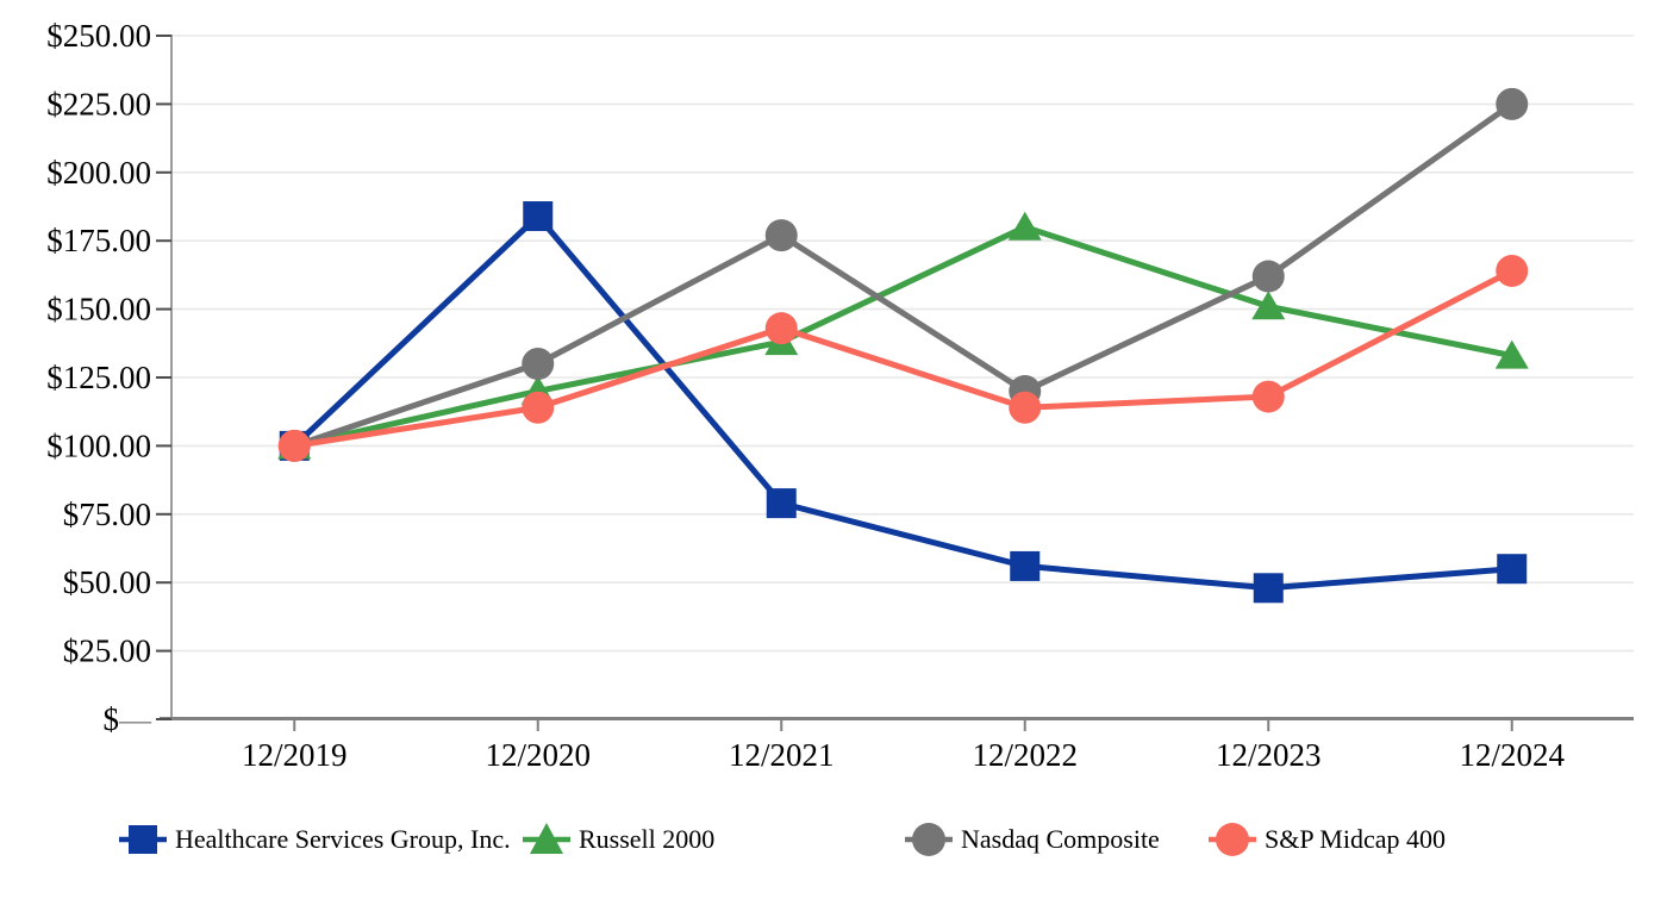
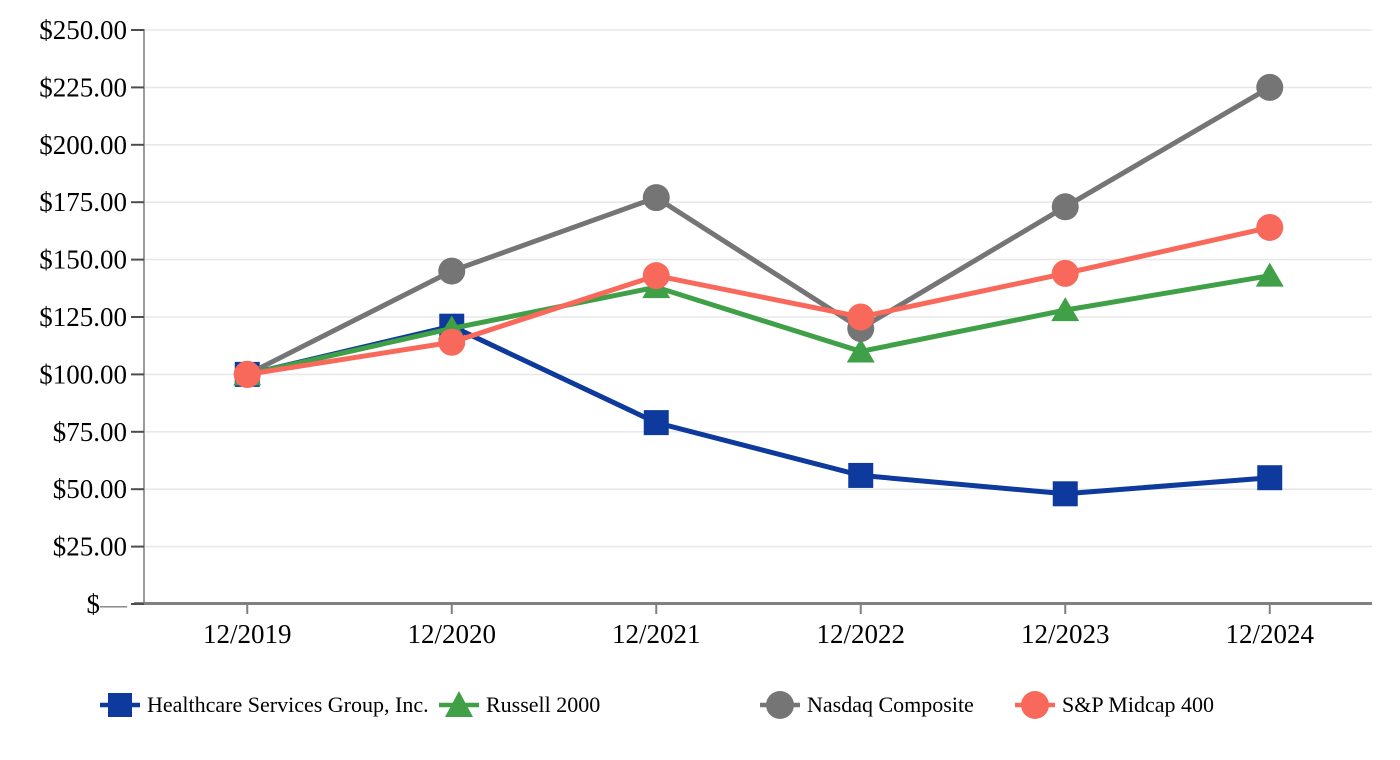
Healthcare Services Group, Inc./12/2020: $184 -> $121
Nasdaq Composite/12/2020: $130 -> $145
Russell 2000/12/2022: $180 -> $110
S&P Midcap 400/12/2022: $114 -> $125
Russell 2000/12/2023: $151 -> $128
Nasdaq Composite/12/2023: $162 -> $173
S&P Midcap 400/12/2023: $118 -> $144
Russell 2000/12/2024: $133 -> $143
